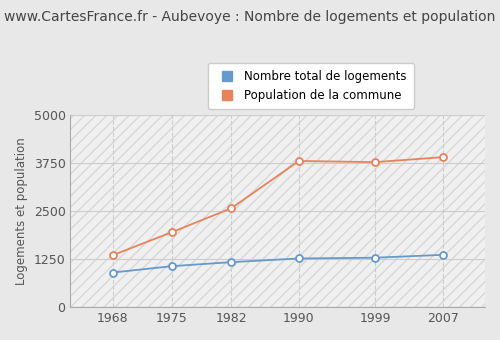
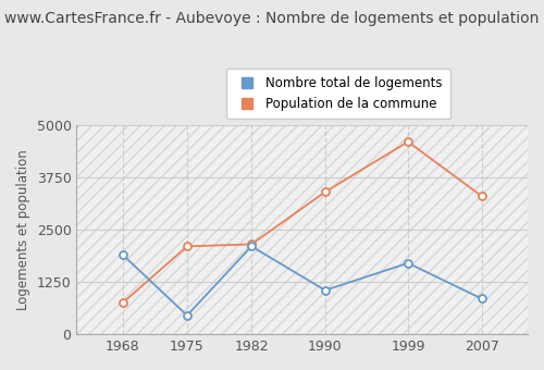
Nombre total de logements/1968: 900 -> 1900
Population de la commune/1968: 1350 -> 750
Nombre total de logements/1975: 1060 -> 450
Population de la commune/1975: 1950 -> 2100
Nombre total de logements/1982: 1170 -> 2100
Population de la commune/1982: 2570 -> 2150
Nombre total de logements/1990: 1260 -> 1050
Population de la commune/1990: 3800 -> 3400
Nombre total de logements/1999: 1280 -> 1700
Population de la commune/1999: 3770 -> 4600
Nombre total de logements/2007: 1360 -> 850
Population de la commune/2007: 3900 -> 3300
